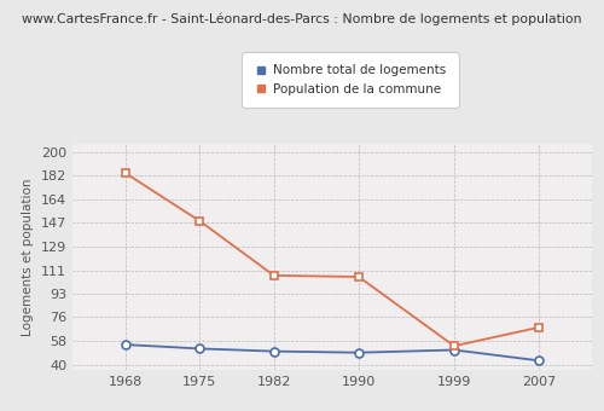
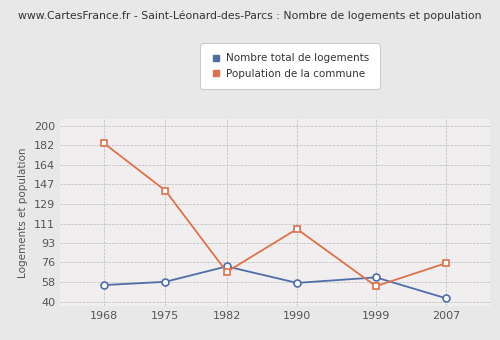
Nombre total de logements/1975: 52 -> 58
Population de la commune/1975: 148 -> 141
Nombre total de logements/1982: 50 -> 72
Population de la commune/1982: 107 -> 67
Nombre total de logements/1990: 49 -> 57
Nombre total de logements/1999: 51 -> 62
Population de la commune/2007: 68 -> 75
